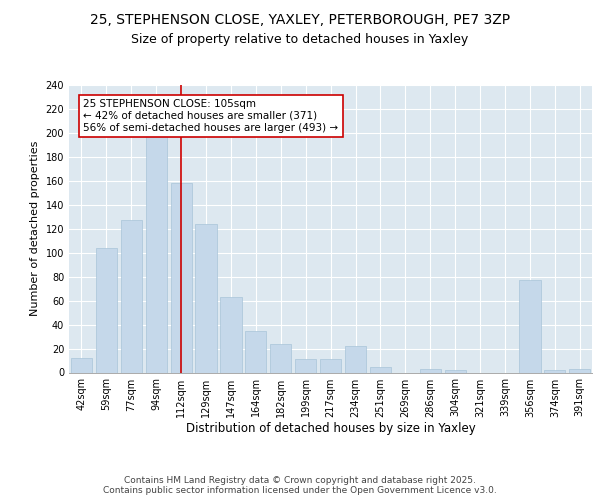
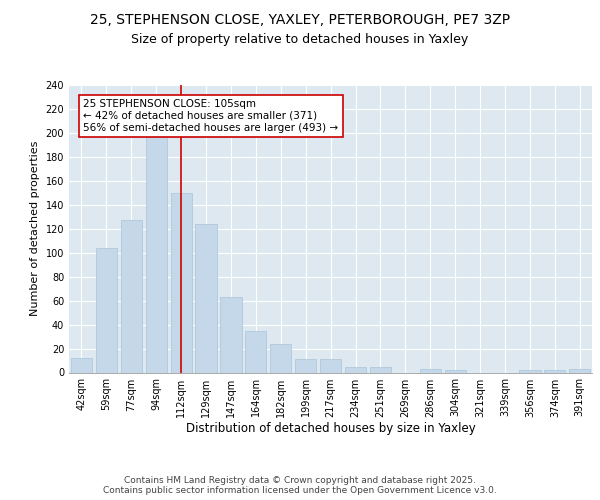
112sqm: 158 -> 150
234sqm: 22 -> 5
356sqm: 77 -> 2
